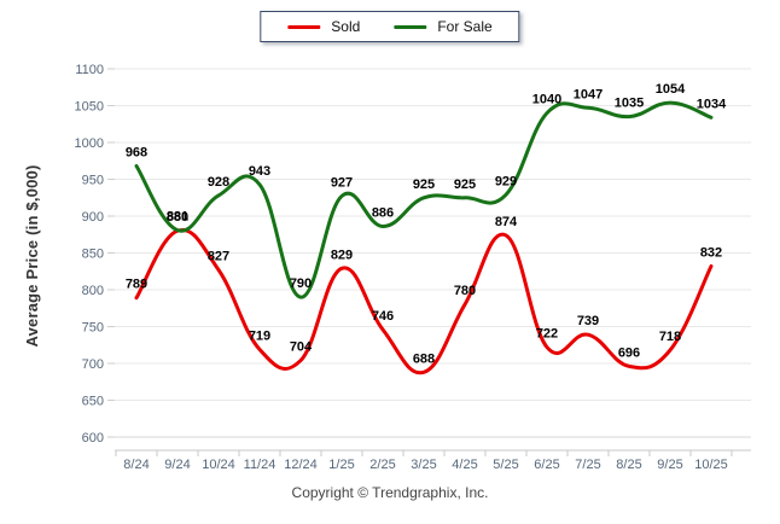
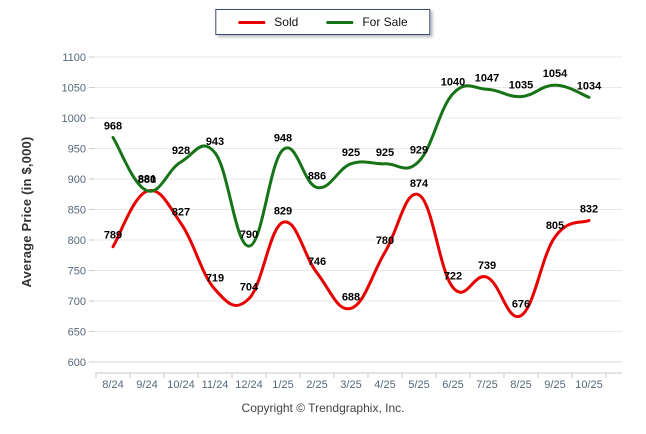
For Sale/1/25: 927 -> 948
Sold/8/25: 696 -> 676
Sold/9/25: 718 -> 805
